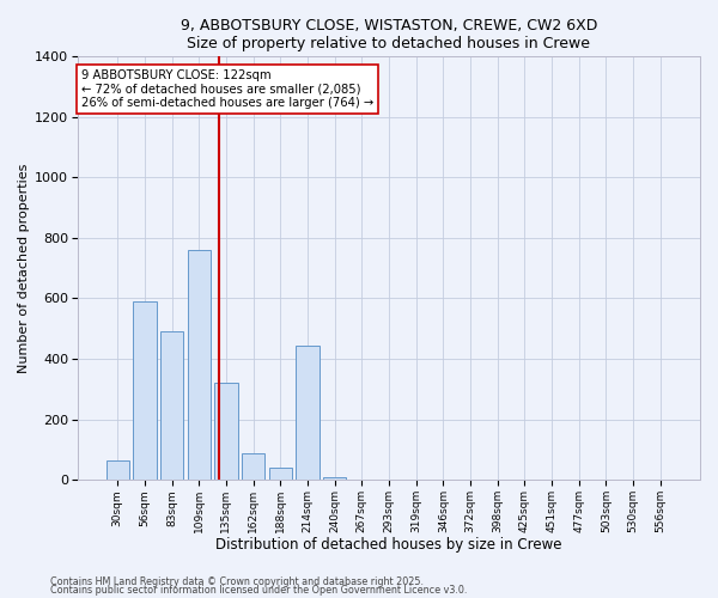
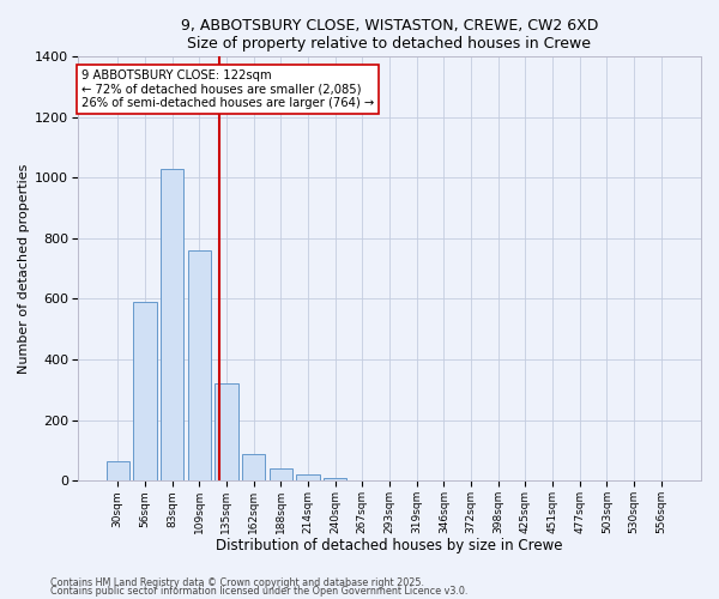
83sqm: 490 -> 1030
214sqm: 445 -> 20
